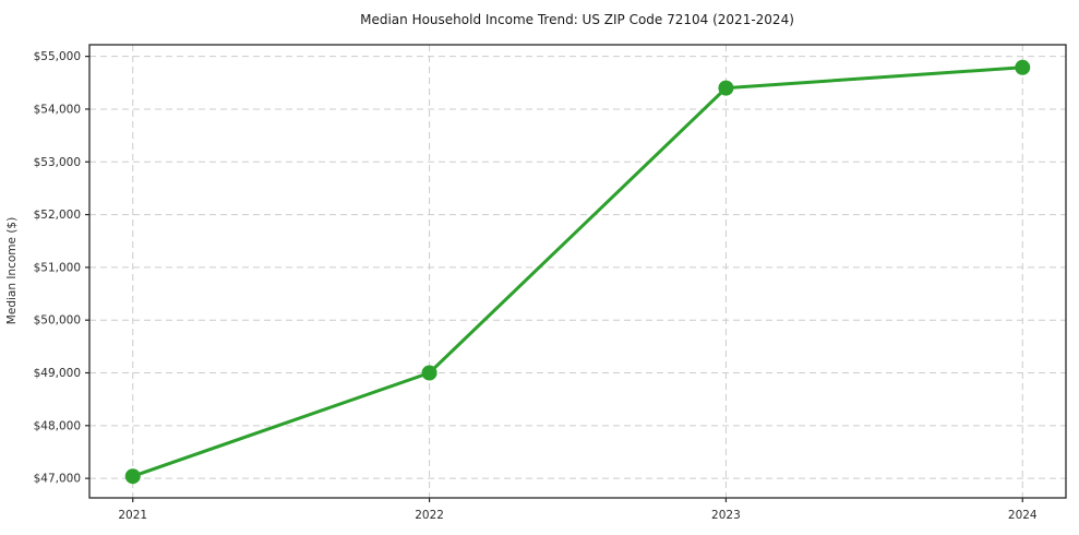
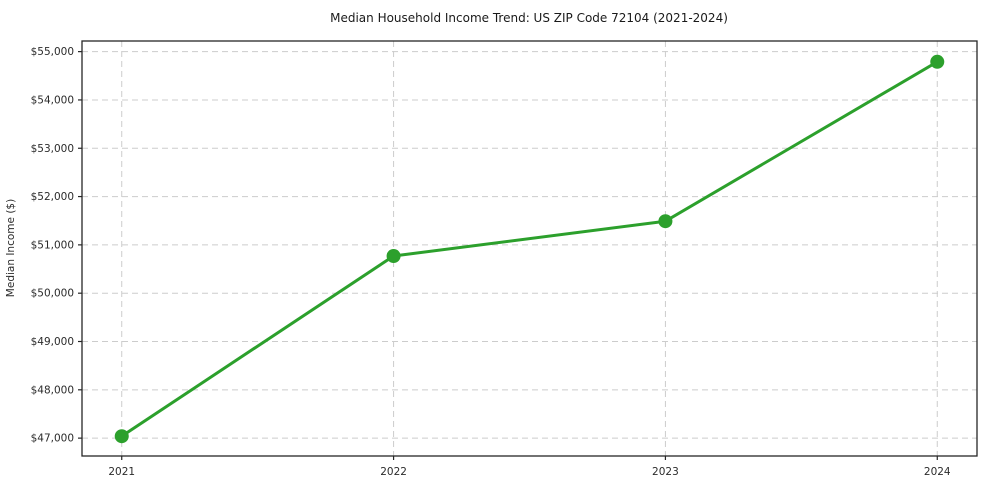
2022: $49000 -> $50800
2023: $54400 -> $51500
